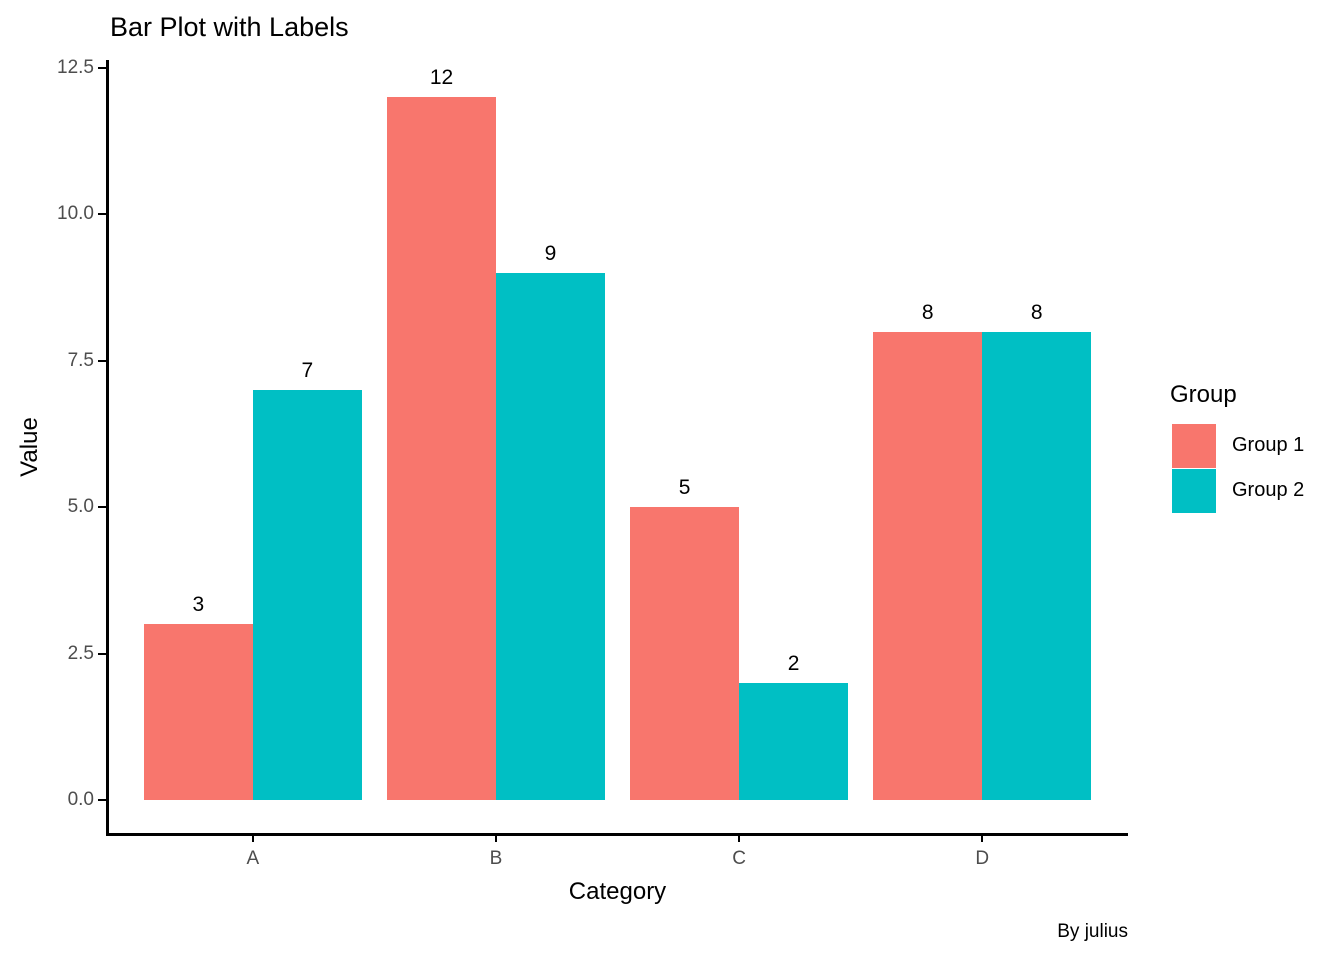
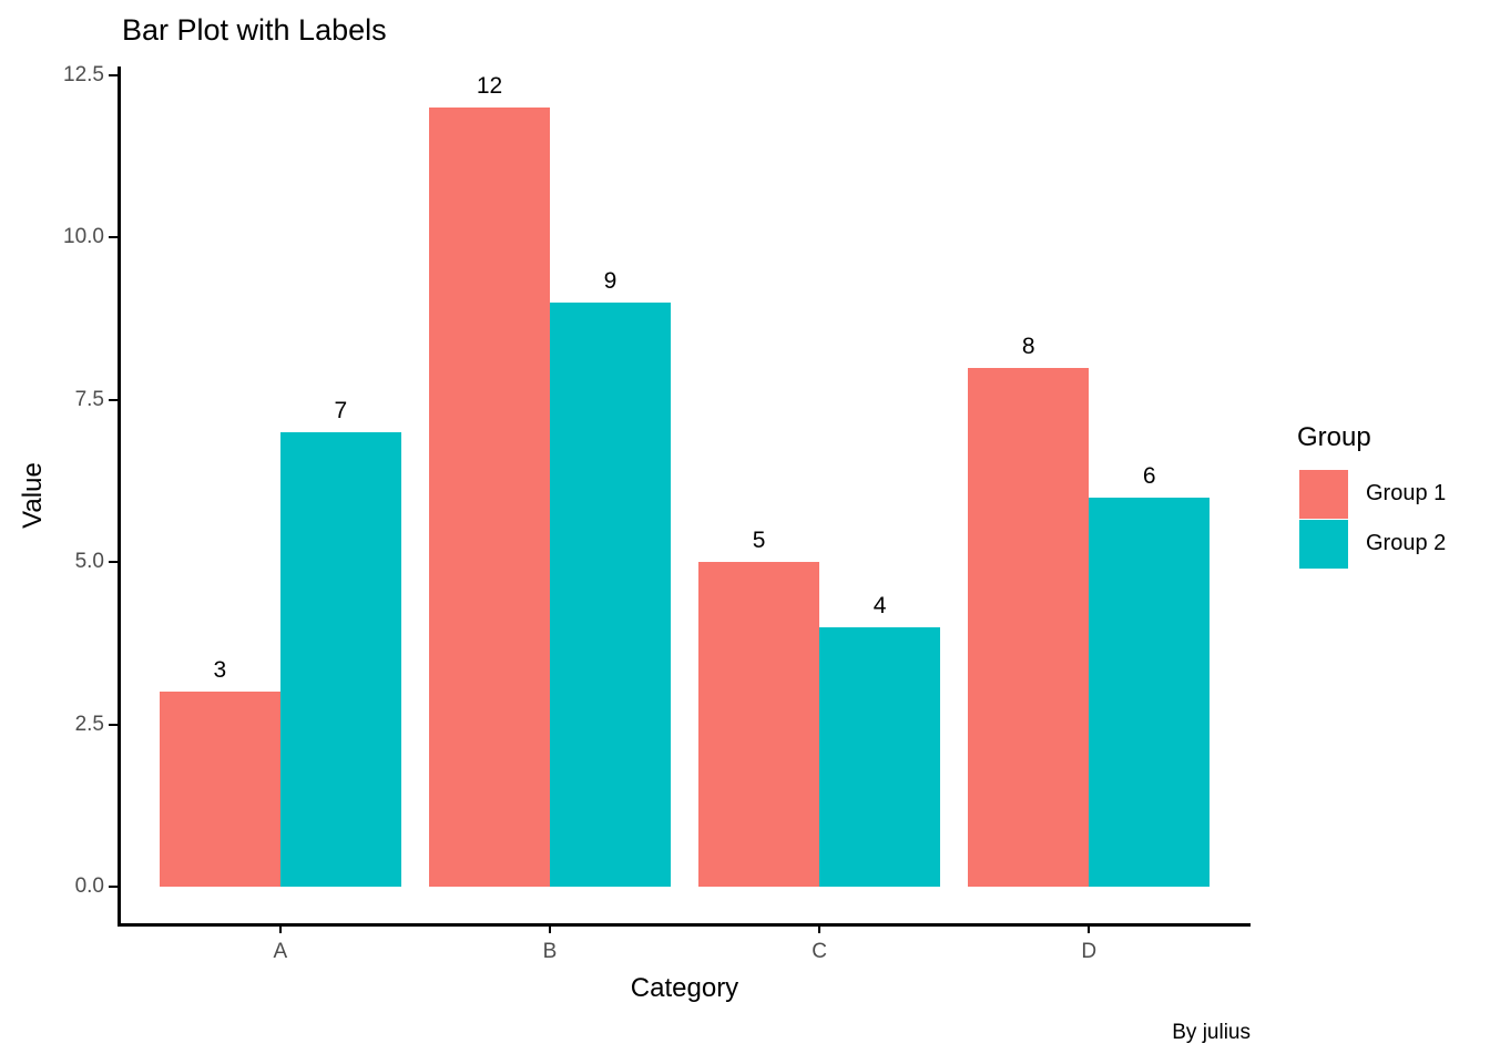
Group 2/C: 2 -> 4
Group 2/D: 8 -> 6
